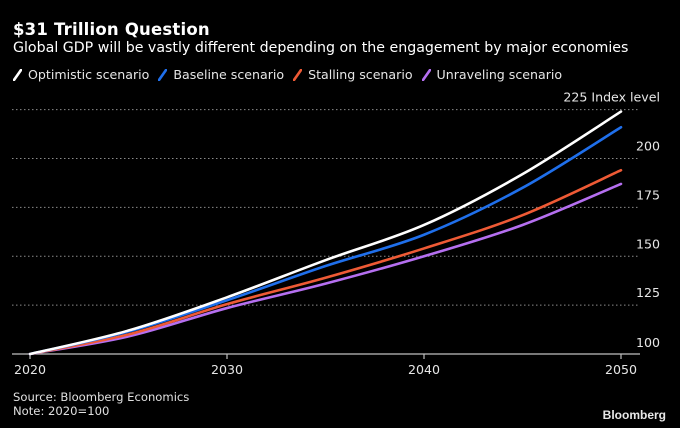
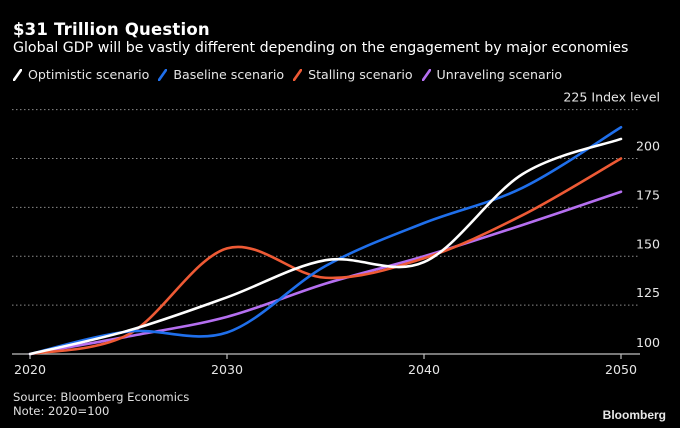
Baseline scenario/2030: 128 -> 111
Stalling scenario/2030: 126 -> 154
Unraveling scenario/2030: 124 -> 119
Optimistic scenario/2040: 166 -> 147
Baseline scenario/2040: 161 -> 167
Stalling scenario/2040: 154 -> 149
Optimistic scenario/2050: 224 -> 210
Stalling scenario/2050: 194 -> 200
Unraveling scenario/2050: 187 -> 183
